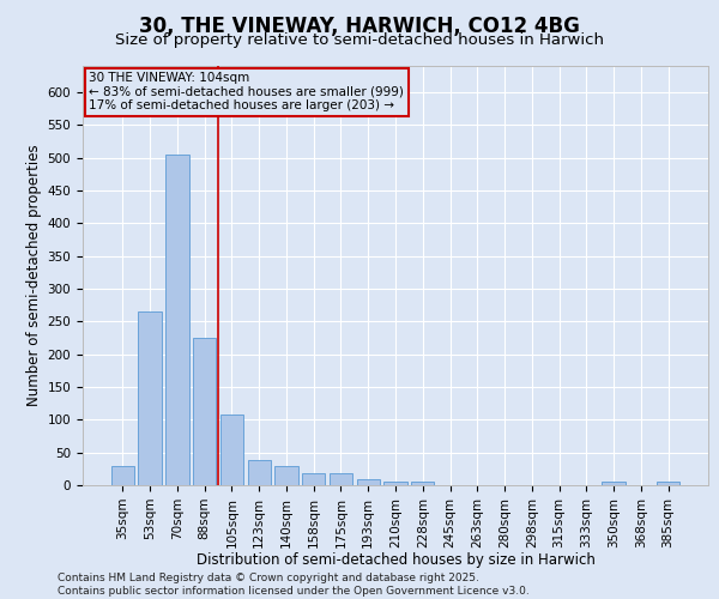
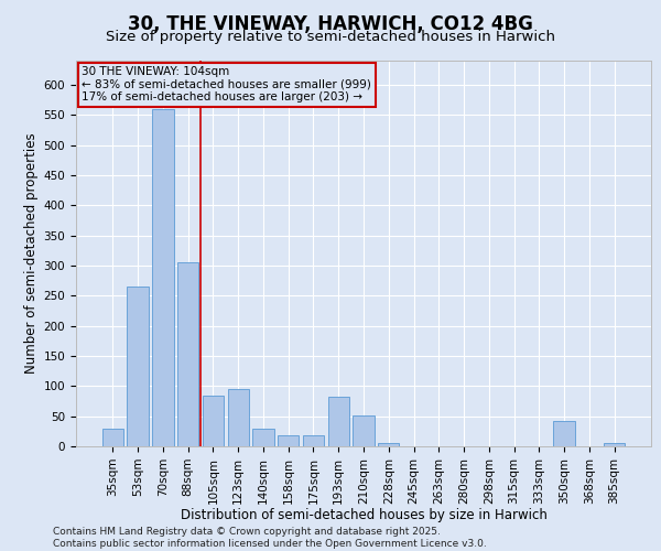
70sqm: 505 -> 560
88sqm: 225 -> 306
105sqm: 108 -> 84
123sqm: 38 -> 96
193sqm: 10 -> 82
210sqm: 5 -> 52
350sqm: 5 -> 42
